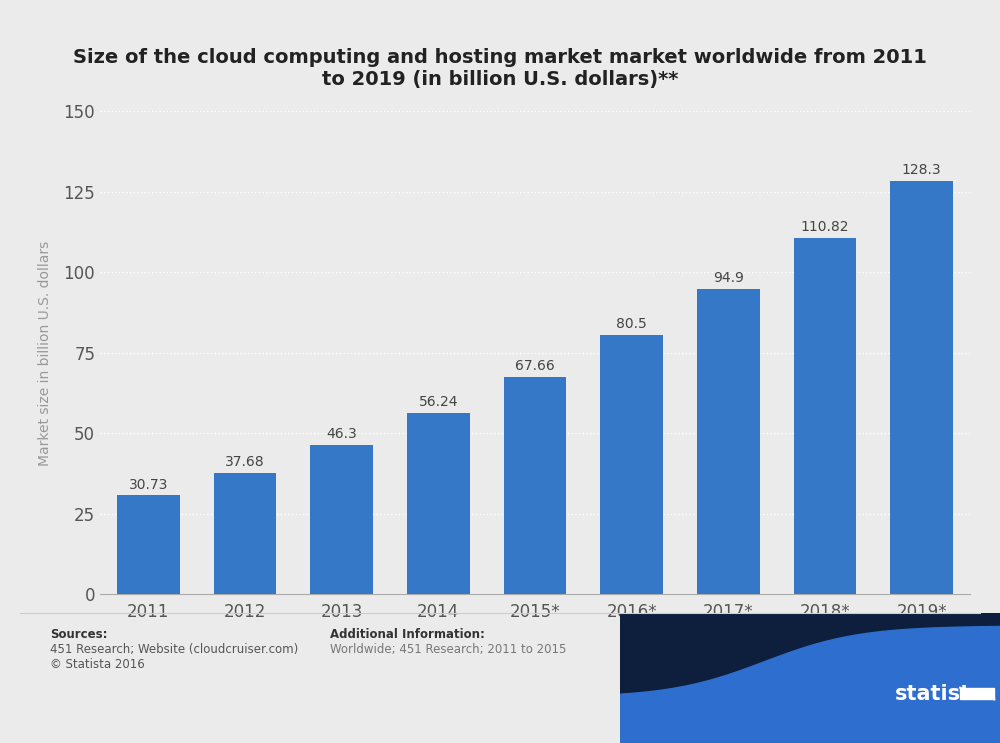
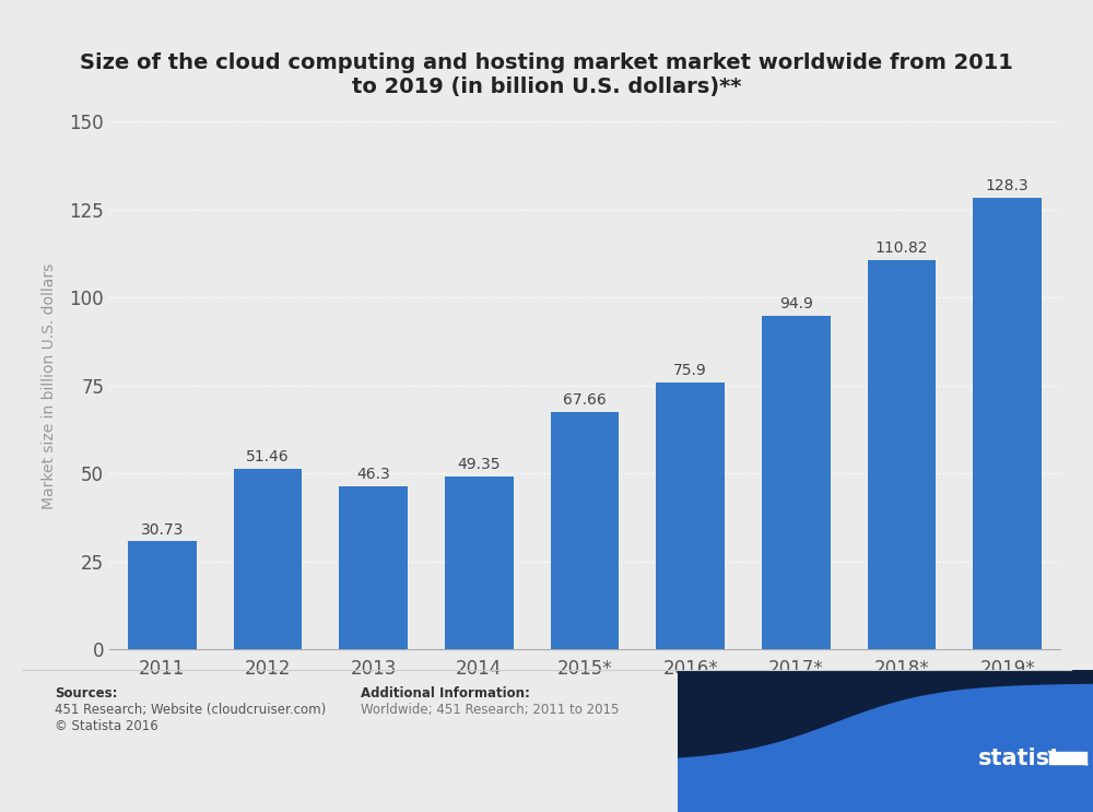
2012: 37.68 -> 51.46
2014: 56.24 -> 49.35
2016*: 80.5 -> 75.9
